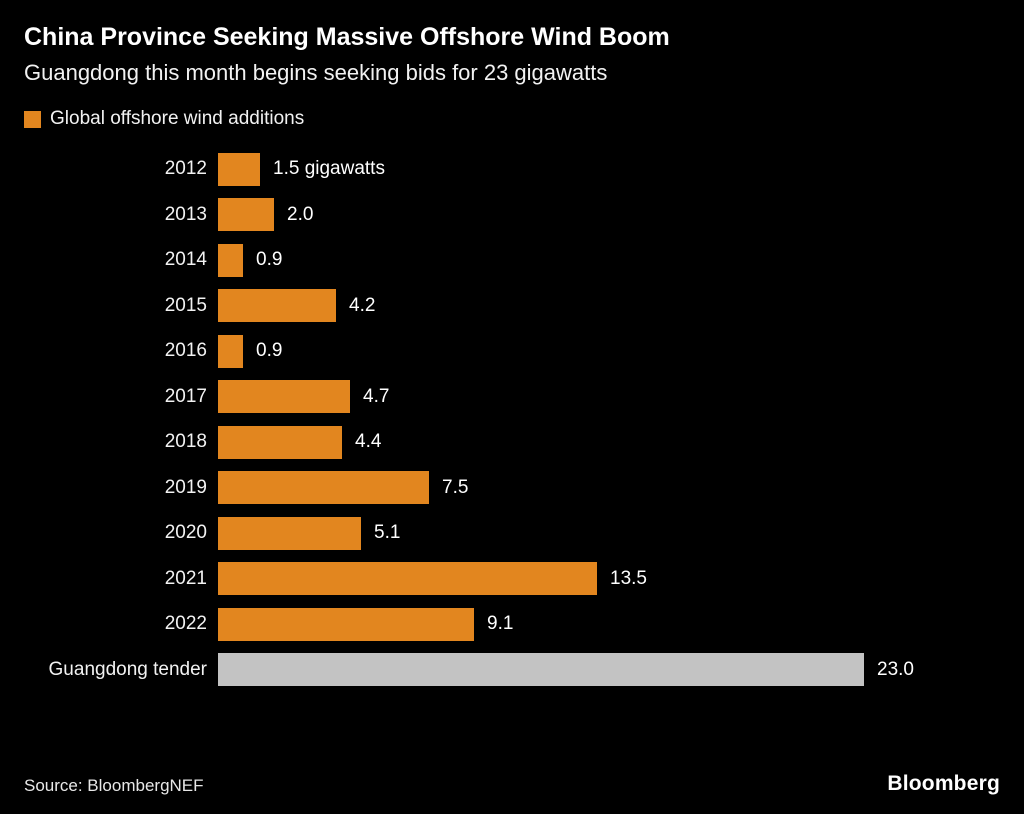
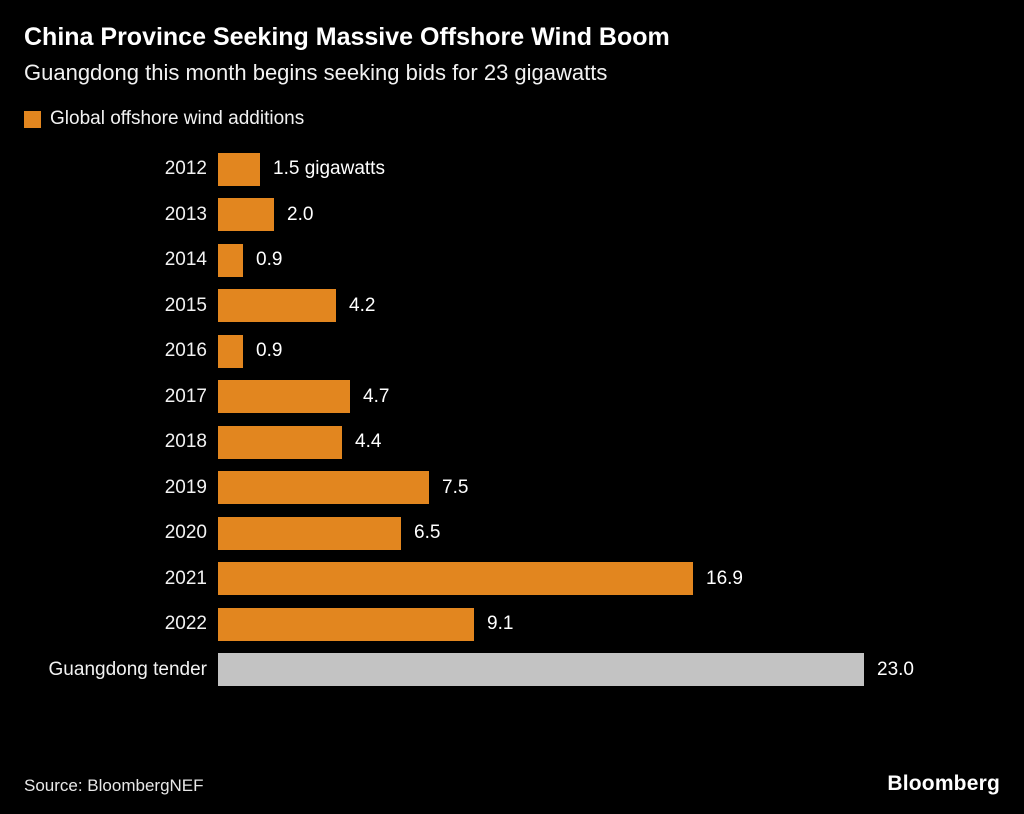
2020: 5.1 -> 6.5
2021: 13.5 -> 16.9
